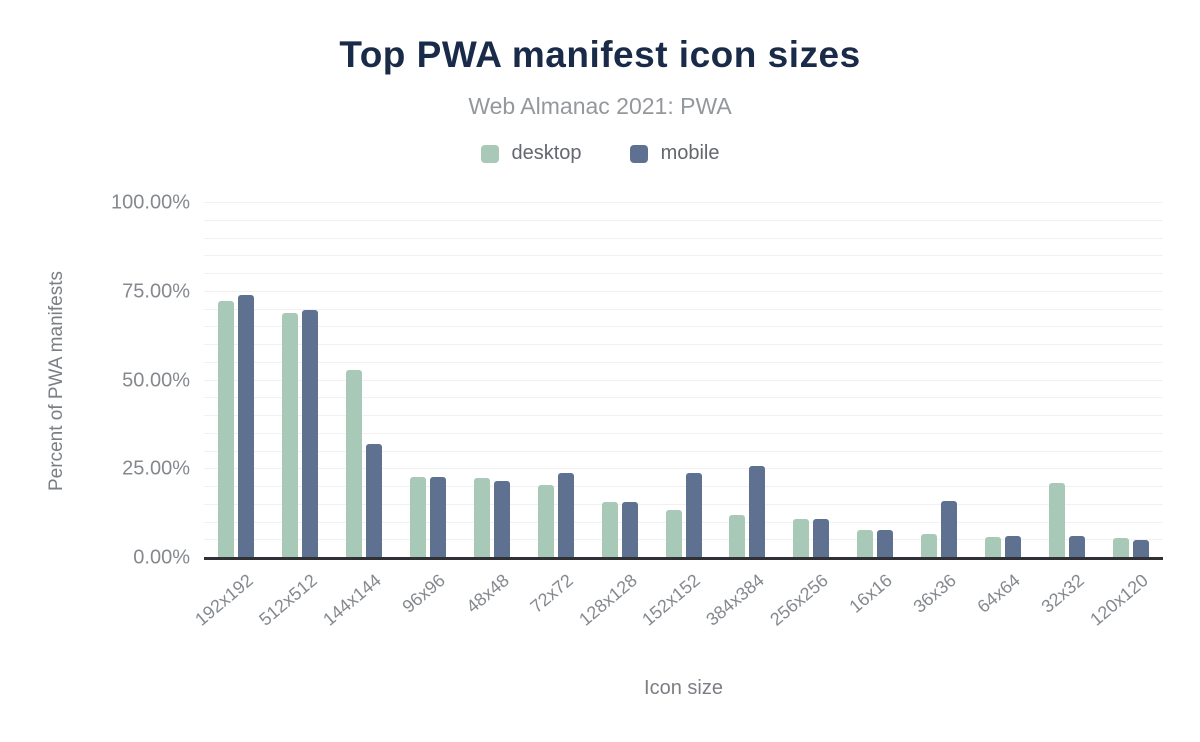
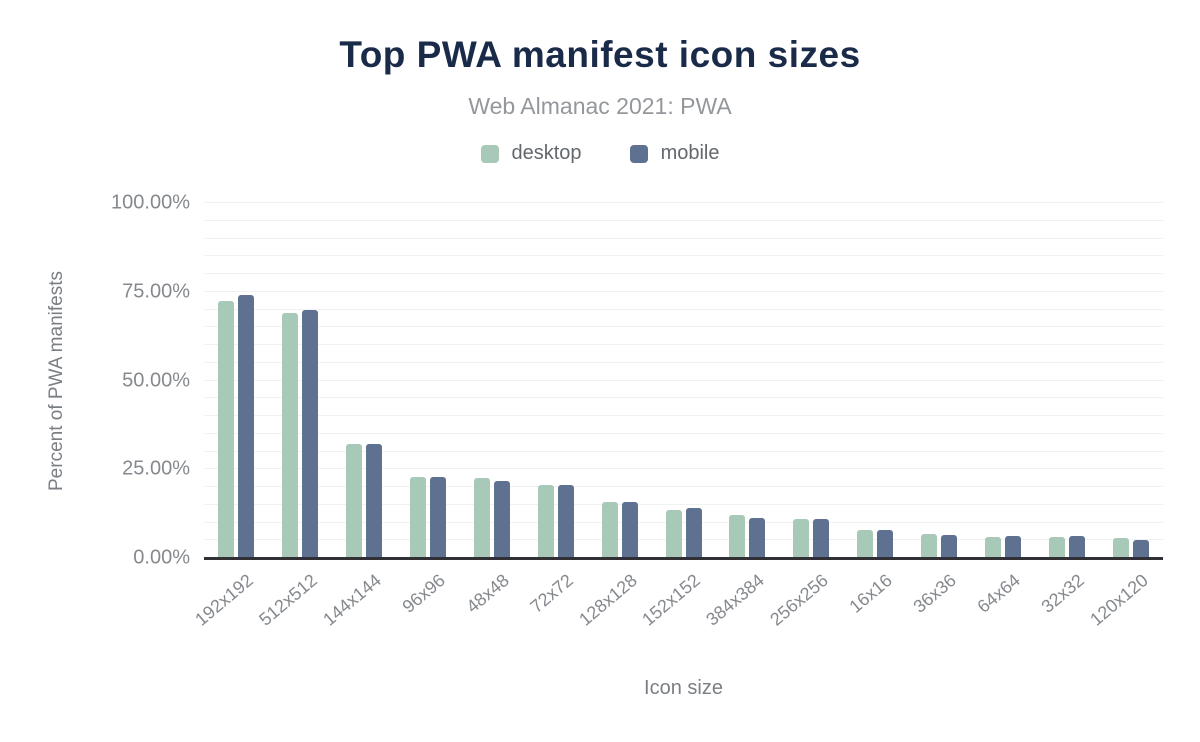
desktop/144x144: 53% -> 32%
mobile/72x72: 24% -> 21%
mobile/152x152: 24% -> 14%
mobile/384x384: 26% -> 11%
mobile/36x36: 16% -> 7%
desktop/32x32: 21% -> 6%
